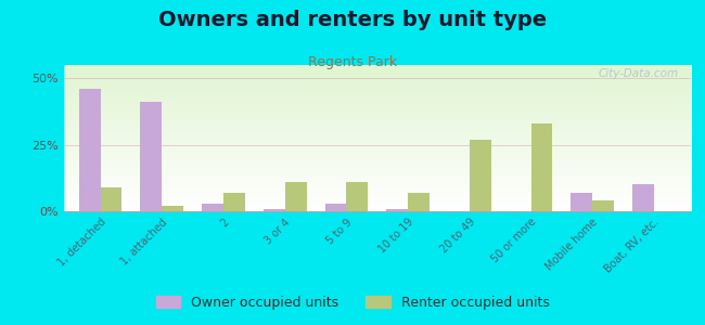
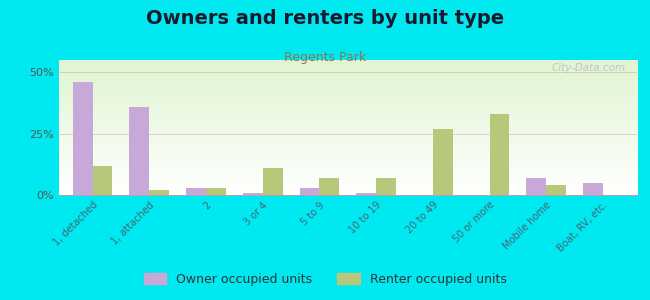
Renter occupied units/1, detached: 9% -> 12%
Owner occupied units/1, attached: 41% -> 36%
Renter occupied units/2: 7% -> 3%
Renter occupied units/5 to 9: 11% -> 7%
Owner occupied units/Boat, RV, etc.: 10% -> 5%
